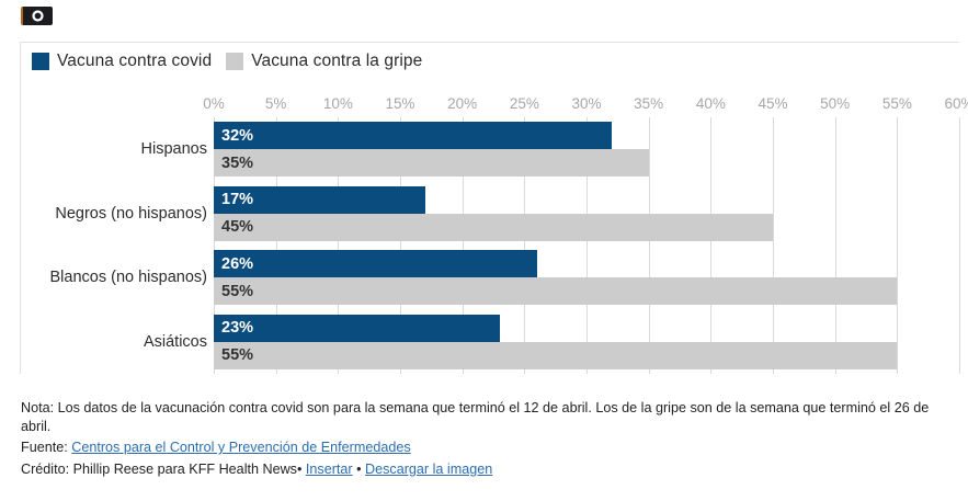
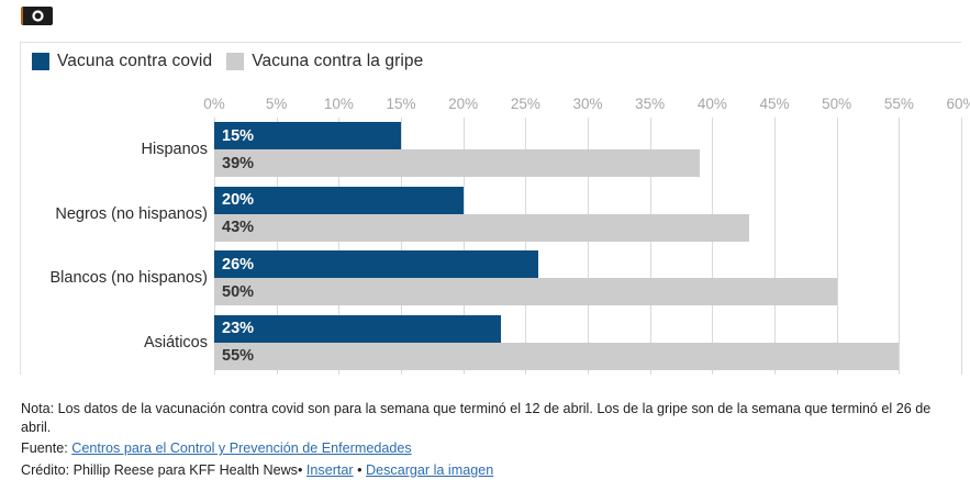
Vacuna contra covid/Hispanos: 32% -> 15%
Vacuna contra la gripe/Hispanos: 35% -> 39%
Vacuna contra covid/Negros (no hispanos): 17% -> 20%
Vacuna contra la gripe/Negros (no hispanos): 45% -> 43%
Vacuna contra la gripe/Blancos (no hispanos): 55% -> 50%
